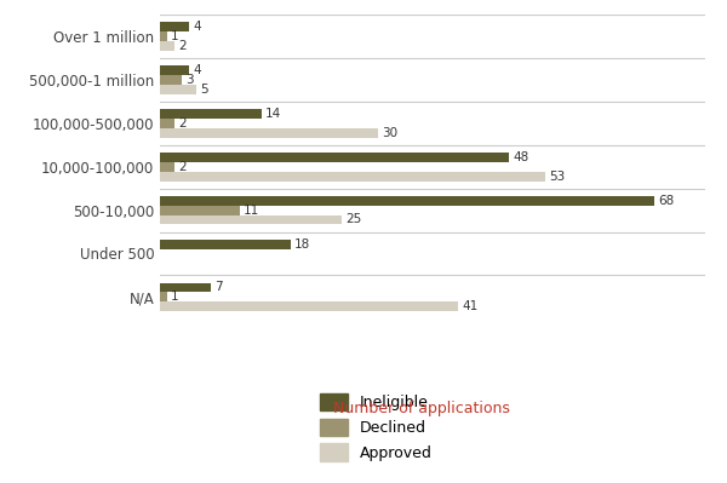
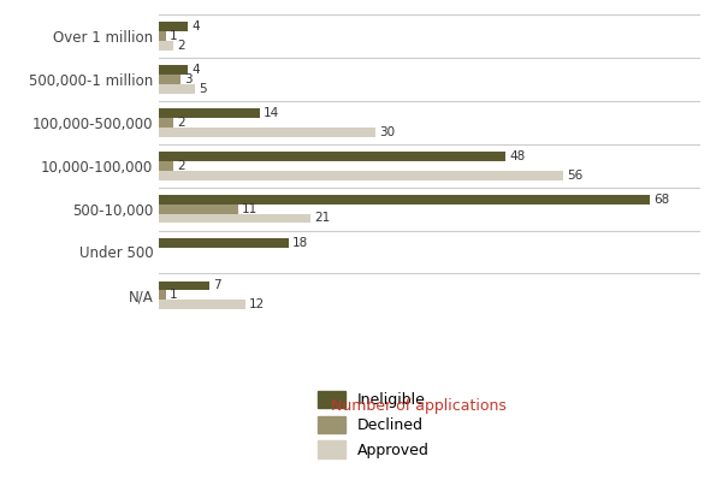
Approved/10,000-100,000: 53 -> 56
Approved/500-10,000: 25 -> 21
Approved/N/A: 41 -> 12
